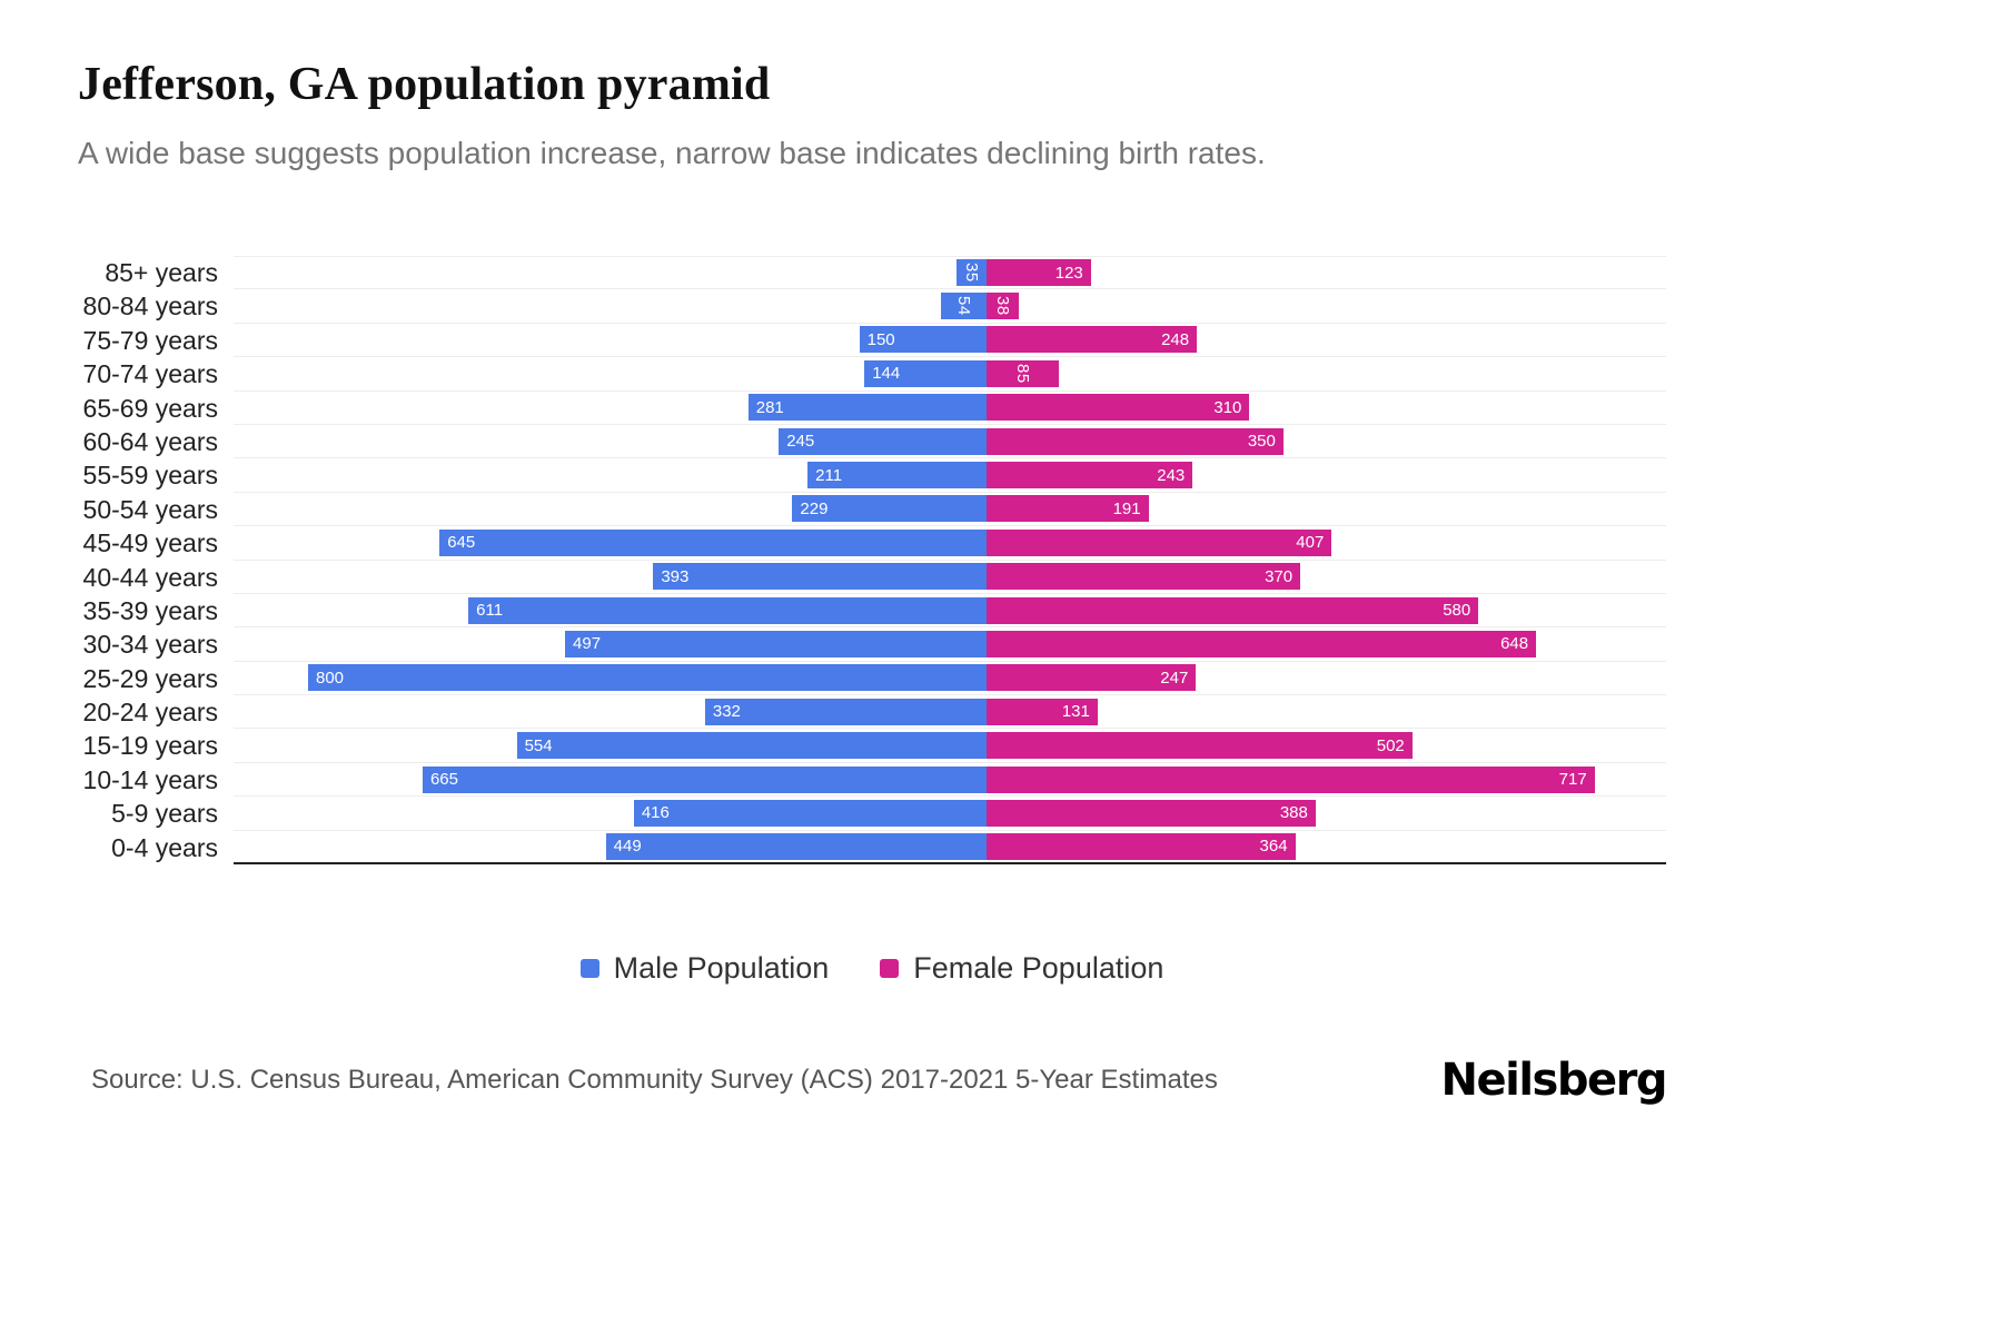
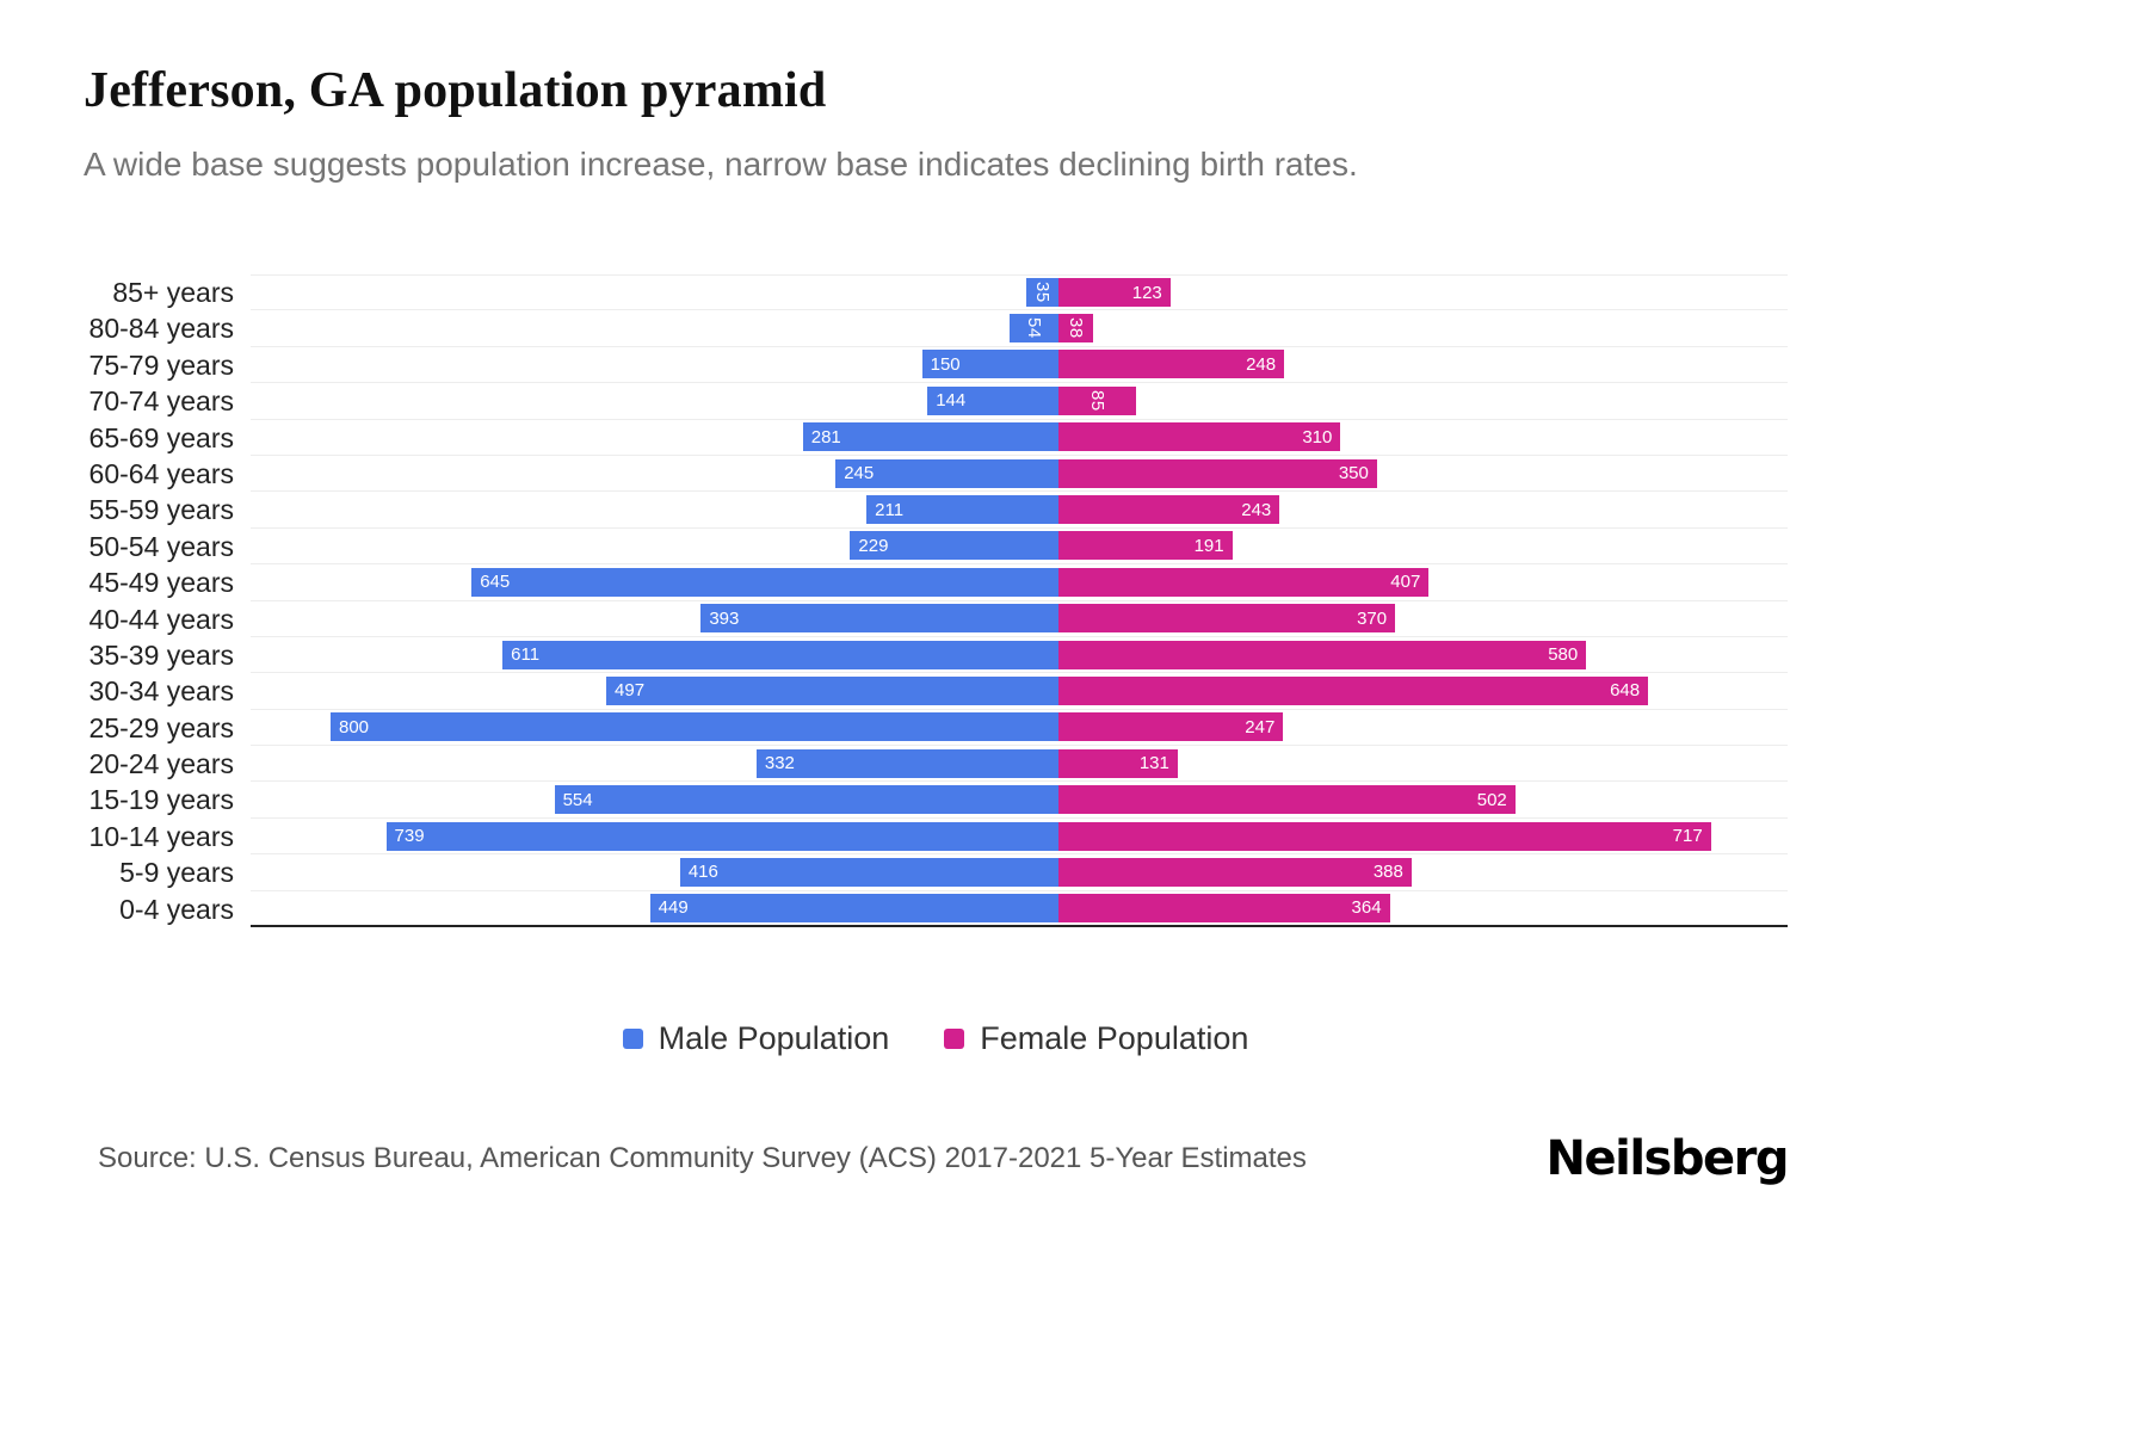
Male Population/10-14 years: 665 -> 739
